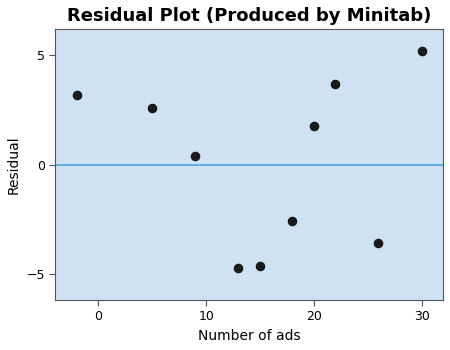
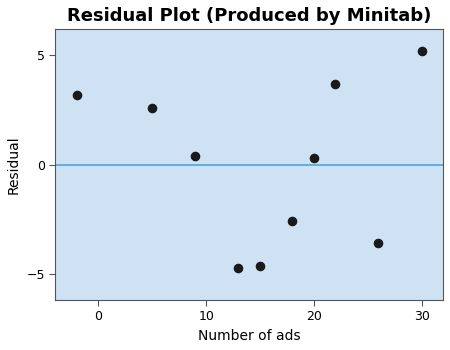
20: 1.75 -> 0.30
